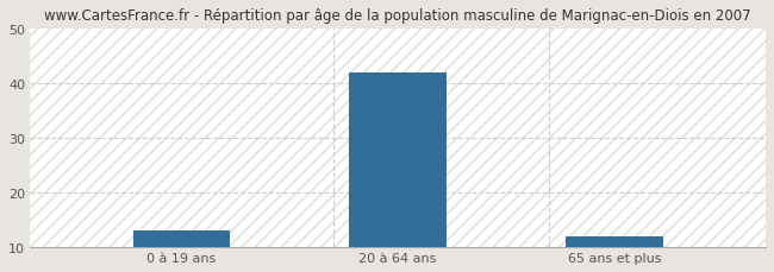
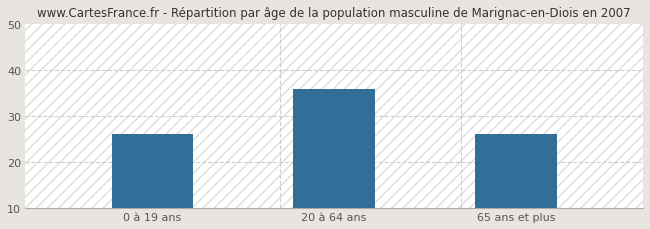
0 à 19 ans: 13 -> 26
20 à 64 ans: 42 -> 36
65 ans et plus: 12 -> 26
